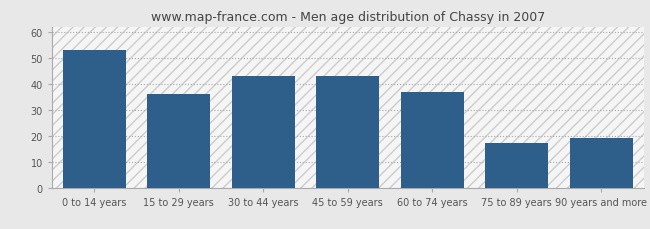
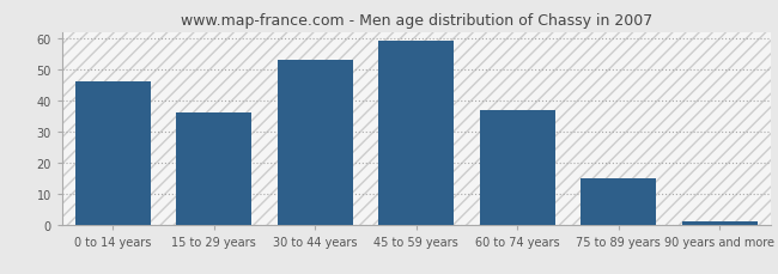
0 to 14 years: 53 -> 46
30 to 44 years: 43 -> 53
45 to 59 years: 43 -> 59
75 to 89 years: 17 -> 15
90 years and more: 19 -> 1
